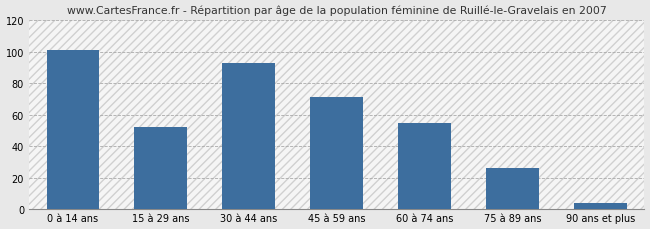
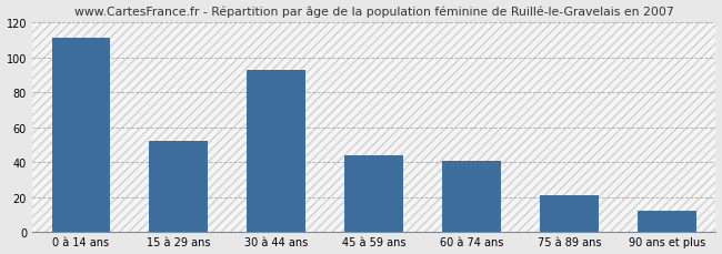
0 à 14 ans: 101 -> 111
45 à 59 ans: 71 -> 44
60 à 74 ans: 55 -> 41
75 à 89 ans: 26 -> 21
90 ans et plus: 4 -> 12
